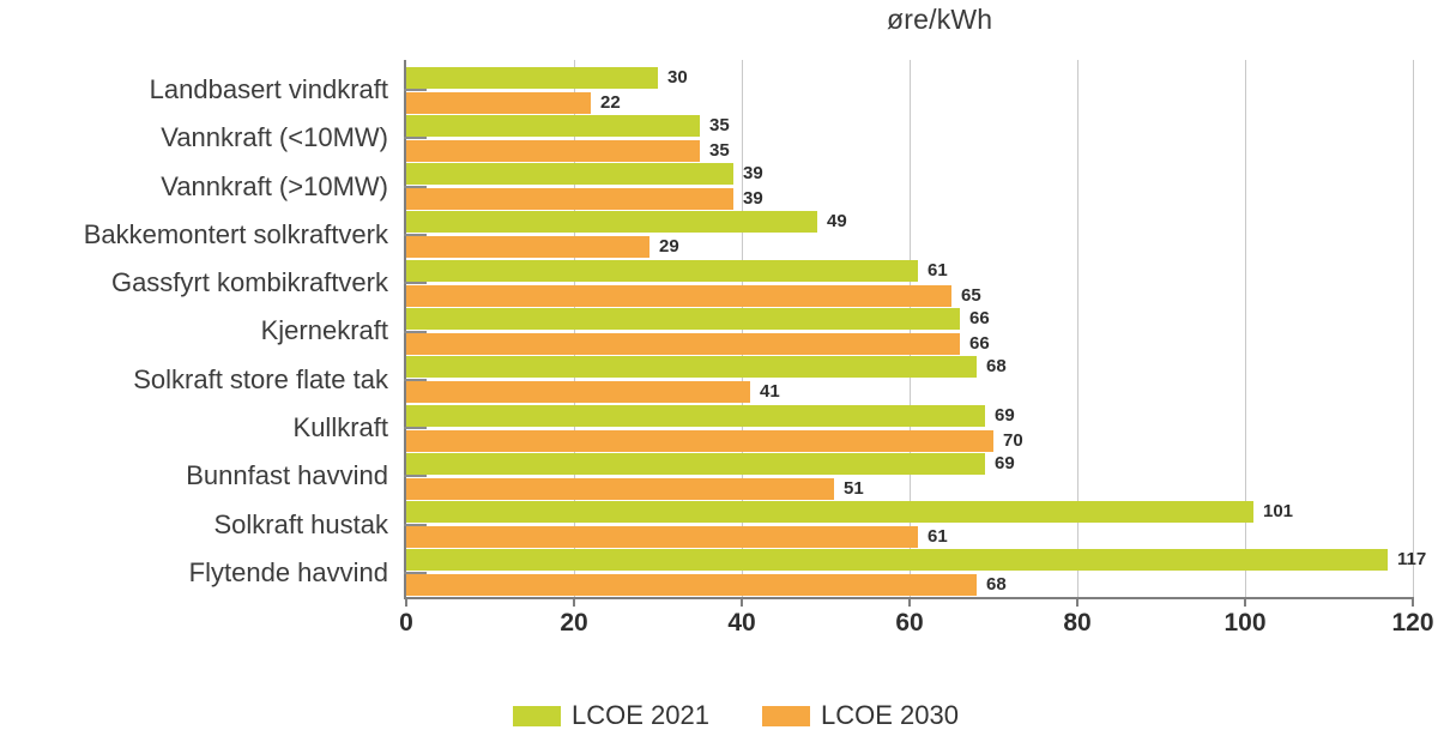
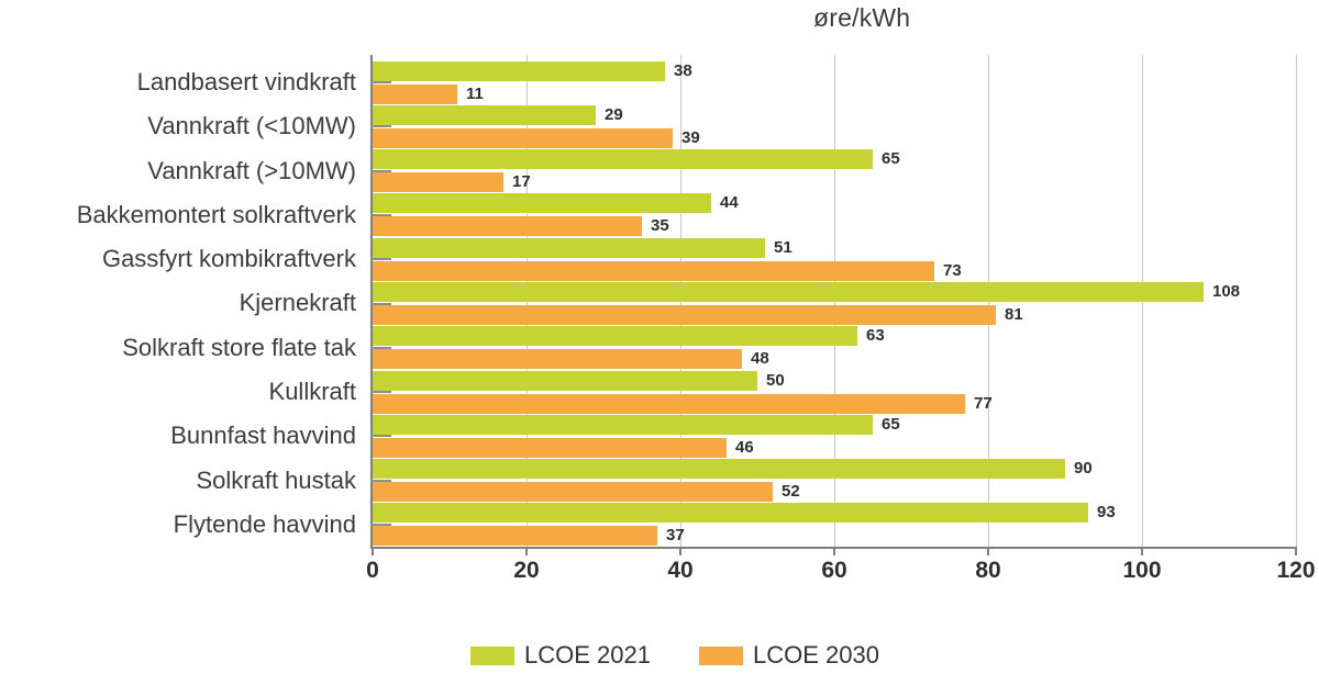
LCOE 2021/Landbasert vindkraft: 30 -> 38
LCOE 2030/Landbasert vindkraft: 22 -> 11
LCOE 2021/Vannkraft (<10MW): 35 -> 29
LCOE 2030/Vannkraft (<10MW): 35 -> 39
LCOE 2021/Vannkraft (>10MW): 39 -> 65
LCOE 2030/Vannkraft (>10MW): 39 -> 17
LCOE 2021/Bakkemontert solkraftverk: 49 -> 44
LCOE 2030/Bakkemontert solkraftverk: 29 -> 35
LCOE 2021/Gassfyrt kombikraftverk: 61 -> 51
LCOE 2030/Gassfyrt kombikraftverk: 65 -> 73
LCOE 2021/Kjernekraft: 66 -> 108
LCOE 2030/Kjernekraft: 66 -> 81
LCOE 2021/Solkraft store flate tak: 68 -> 63
LCOE 2030/Solkraft store flate tak: 41 -> 48
LCOE 2021/Kullkraft: 69 -> 50
LCOE 2030/Kullkraft: 70 -> 77
LCOE 2021/Bunnfast havvind: 69 -> 65
LCOE 2030/Bunnfast havvind: 51 -> 46
LCOE 2021/Solkraft hustak: 101 -> 90
LCOE 2030/Solkraft hustak: 61 -> 52
LCOE 2021/Flytende havvind: 117 -> 93
LCOE 2030/Flytende havvind: 68 -> 37
